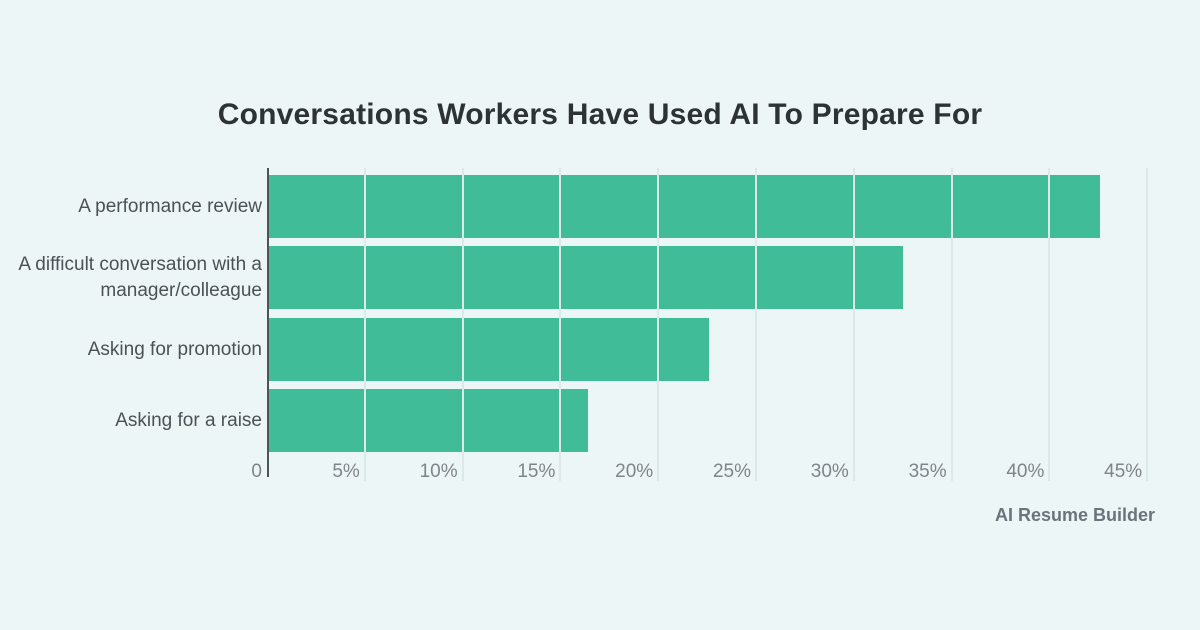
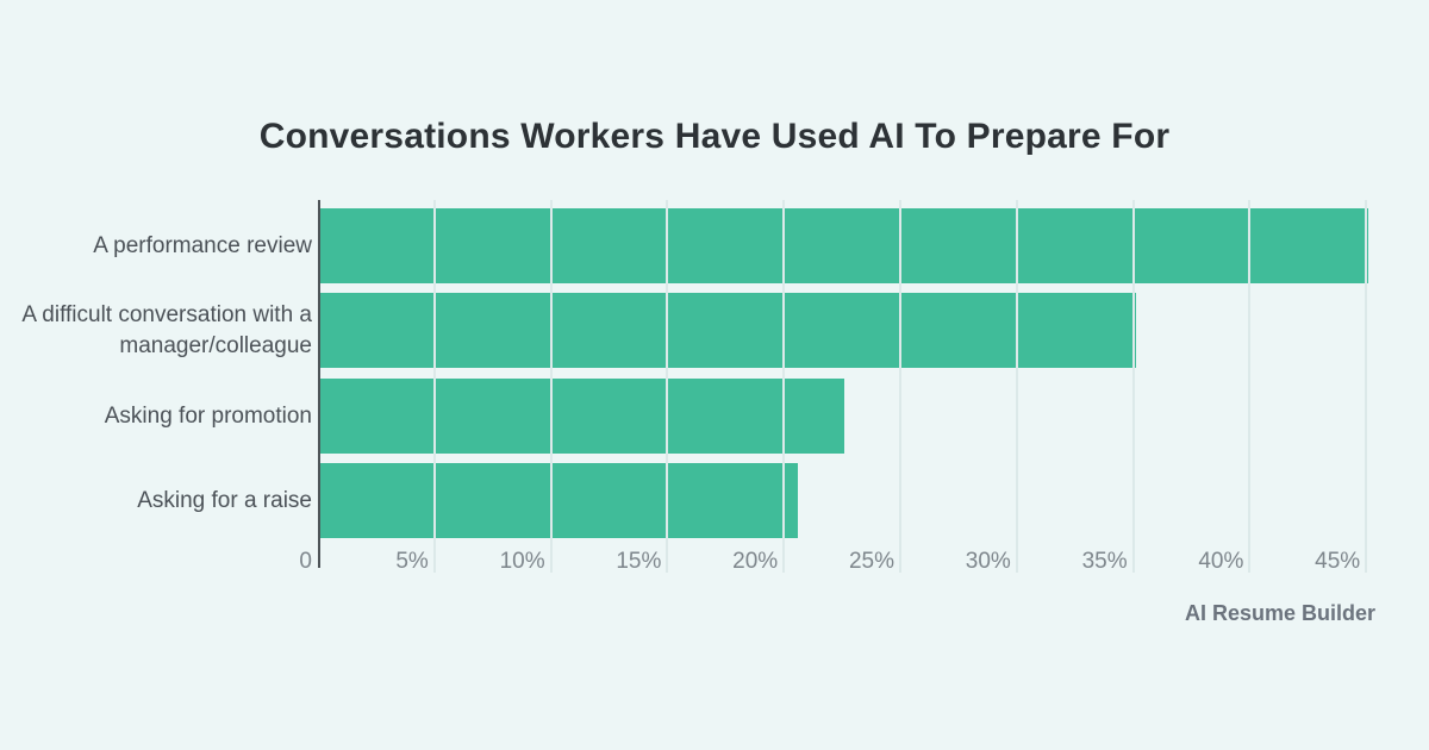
A performance review: 42.5% -> 45.0%
A difficult conversation with a manager/colleague: 32.4% -> 35.0%
Asking for a raise: 16.3% -> 20.5%
